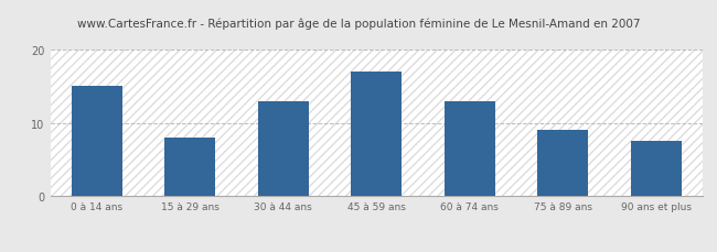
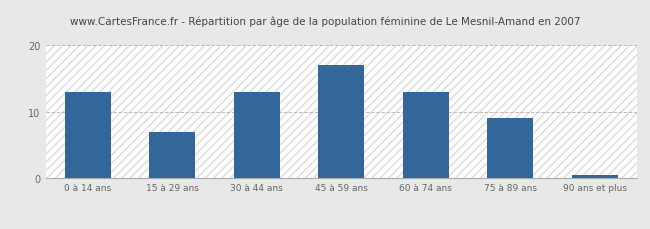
0 à 14 ans: 15.0 -> 13.0
15 à 29 ans: 8.0 -> 7.0
90 ans et plus: 7.6 -> 0.5
